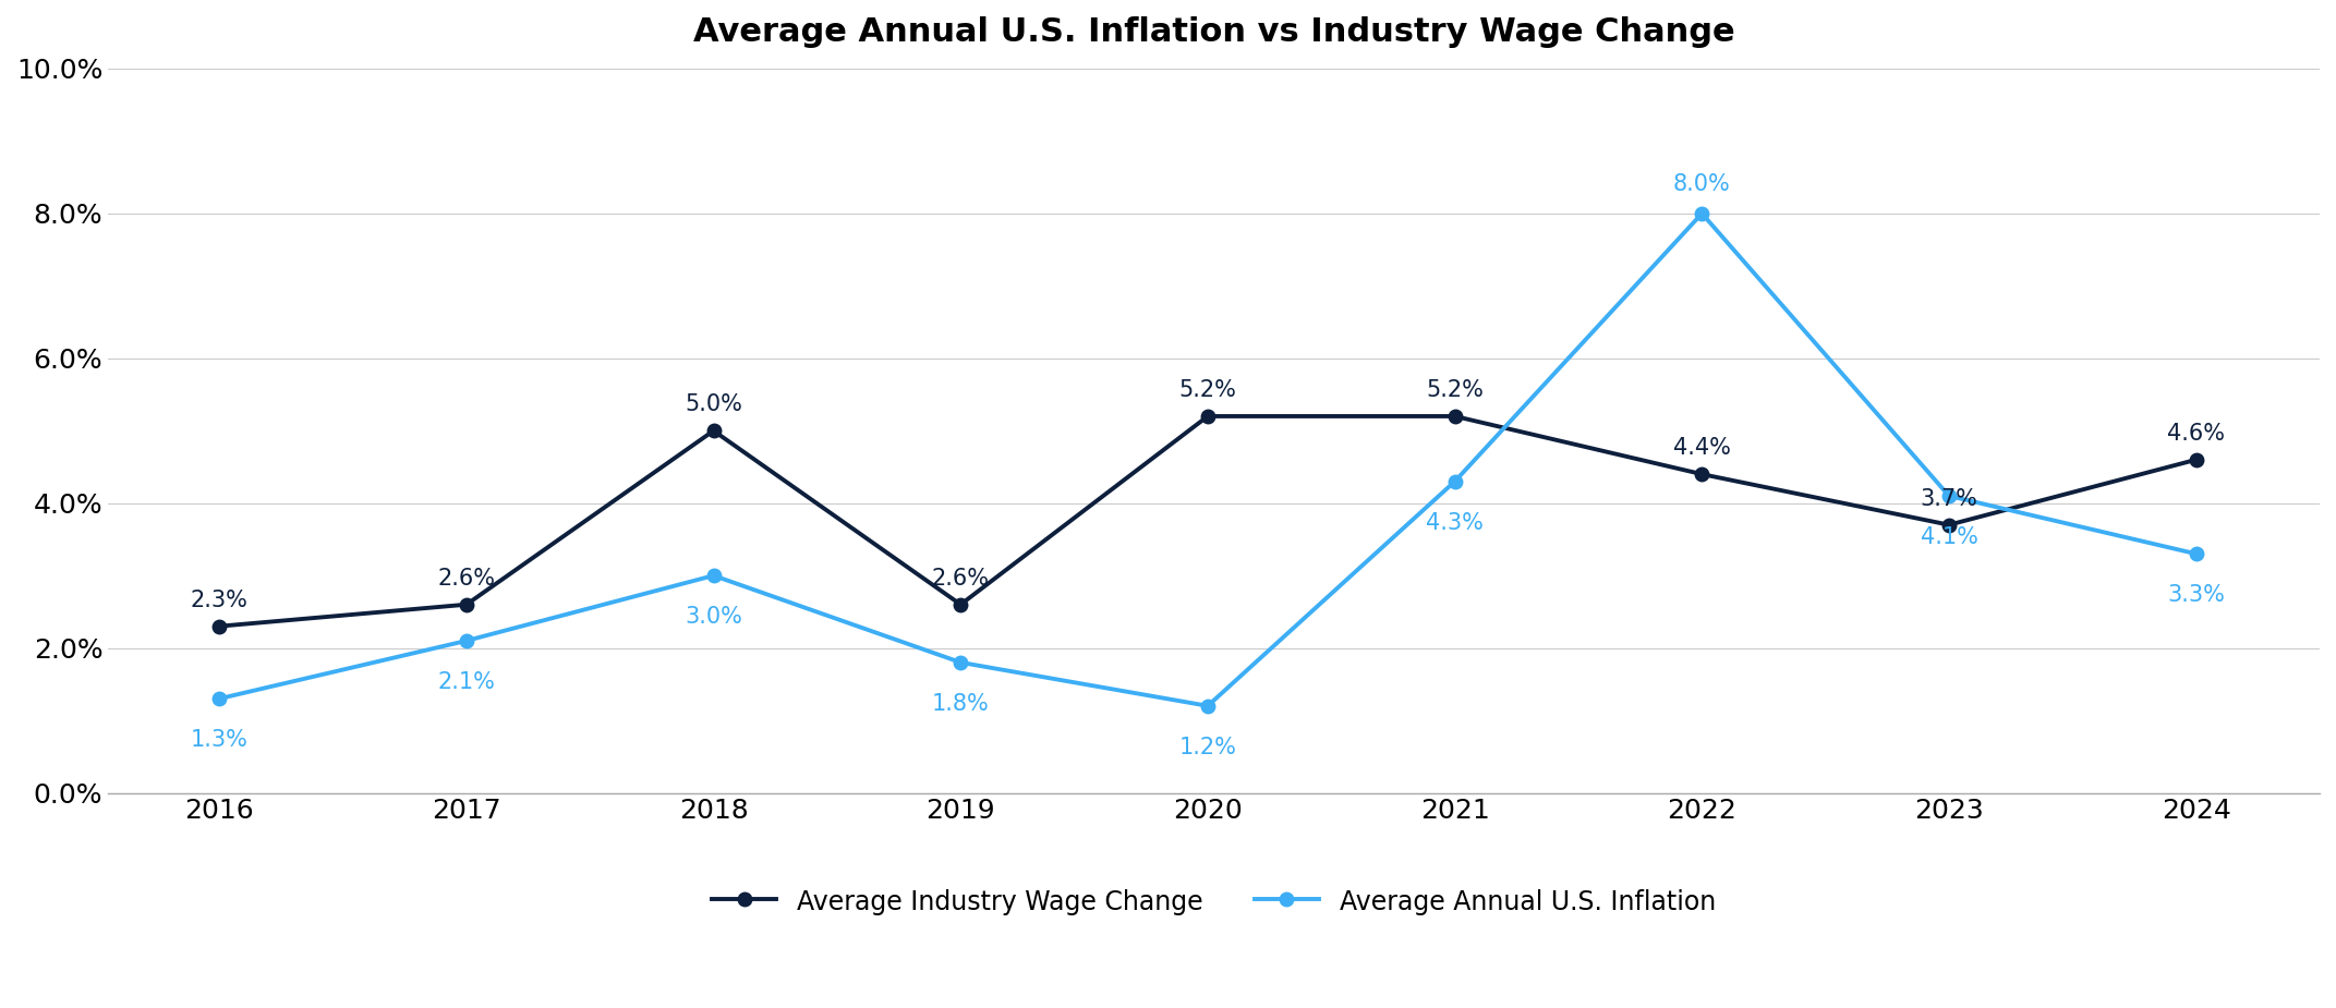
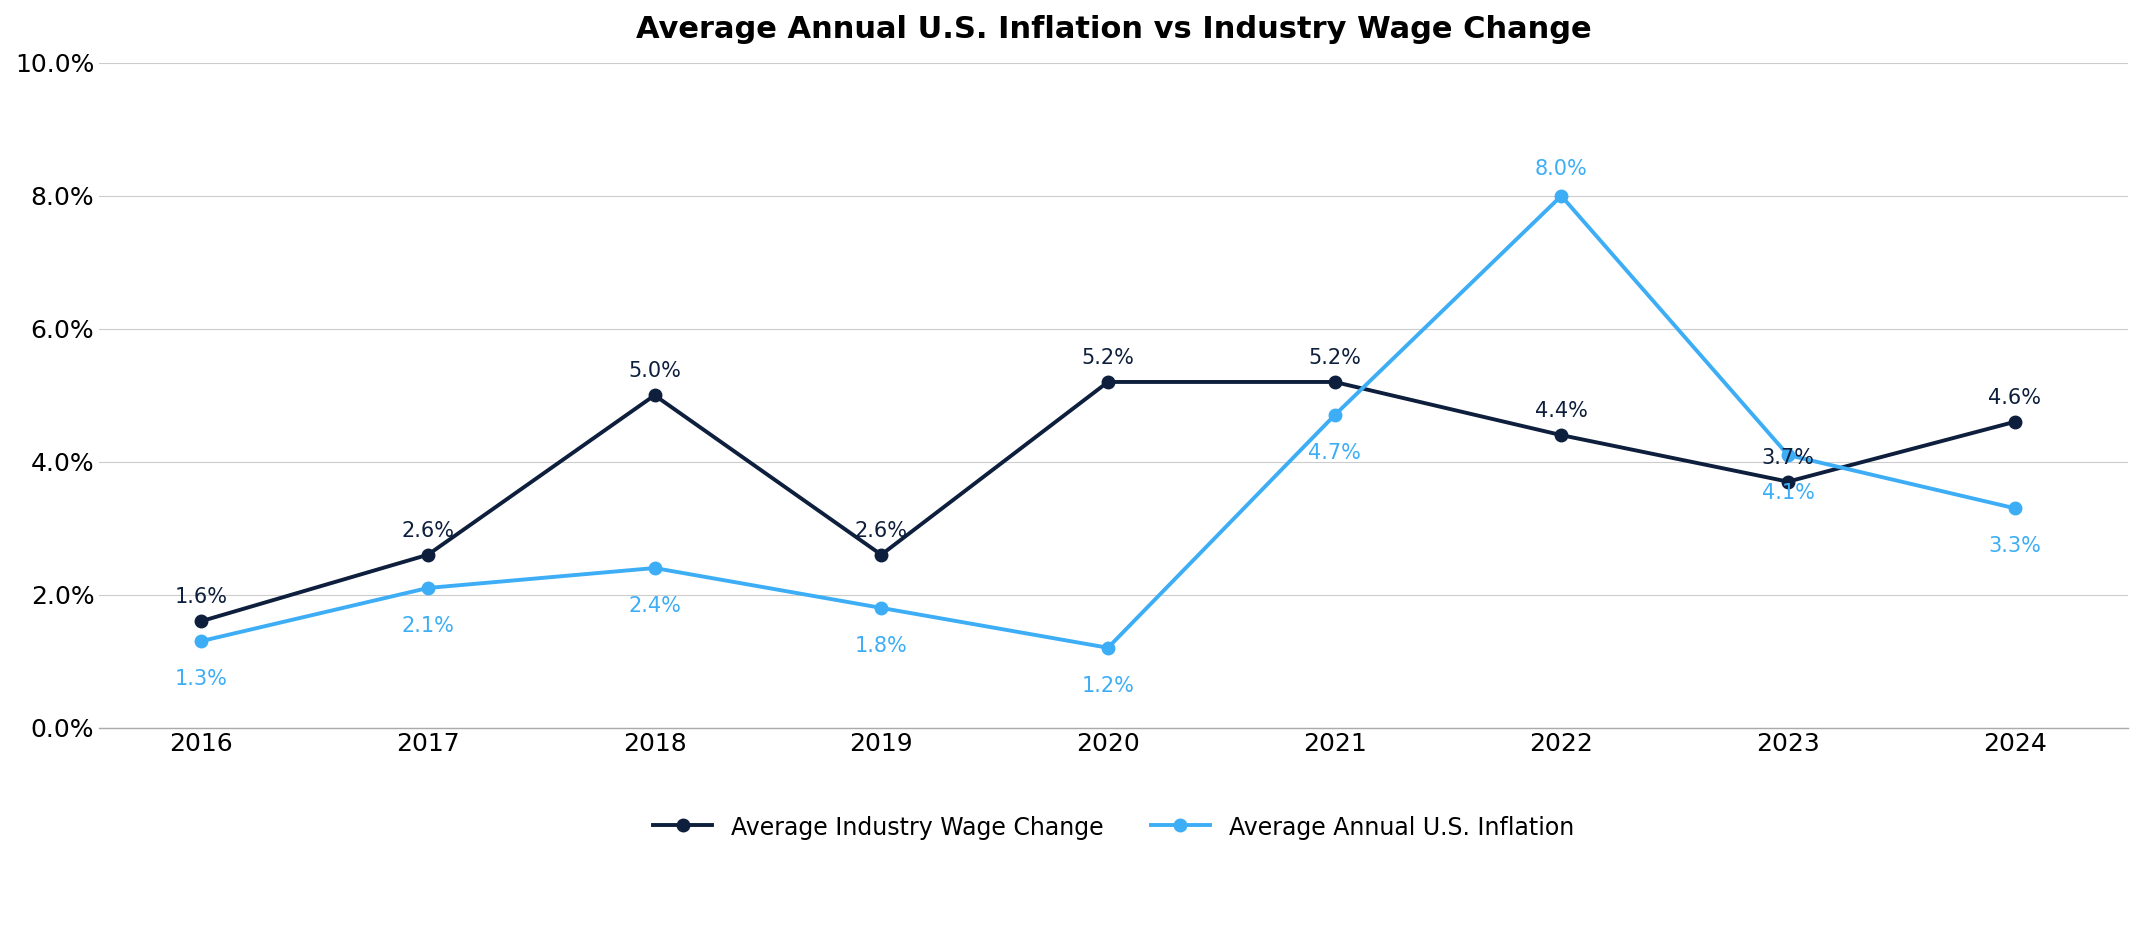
Average Industry Wage Change/2016: 2.3% -> 1.6%
Average Annual U.S. Inflation/2018: 3.0% -> 2.4%
Average Annual U.S. Inflation/2021: 4.3% -> 4.7%
